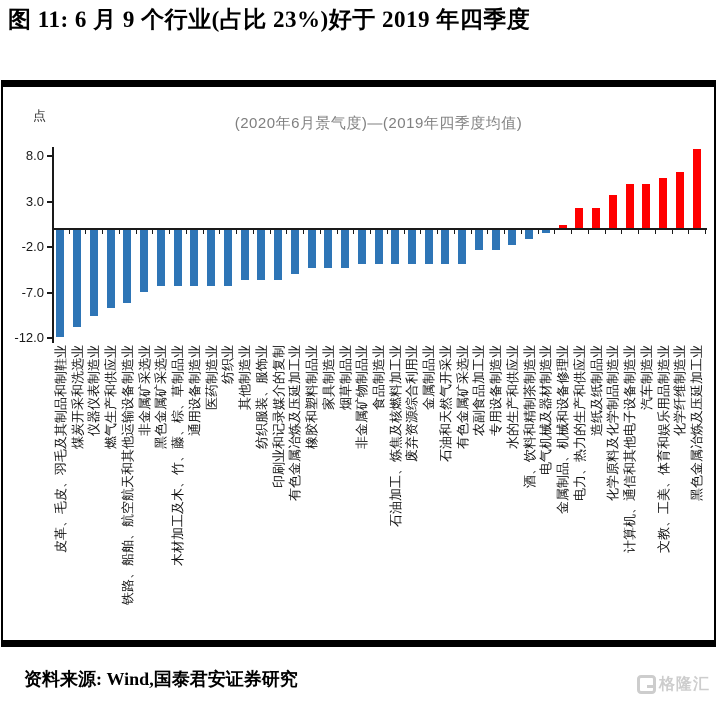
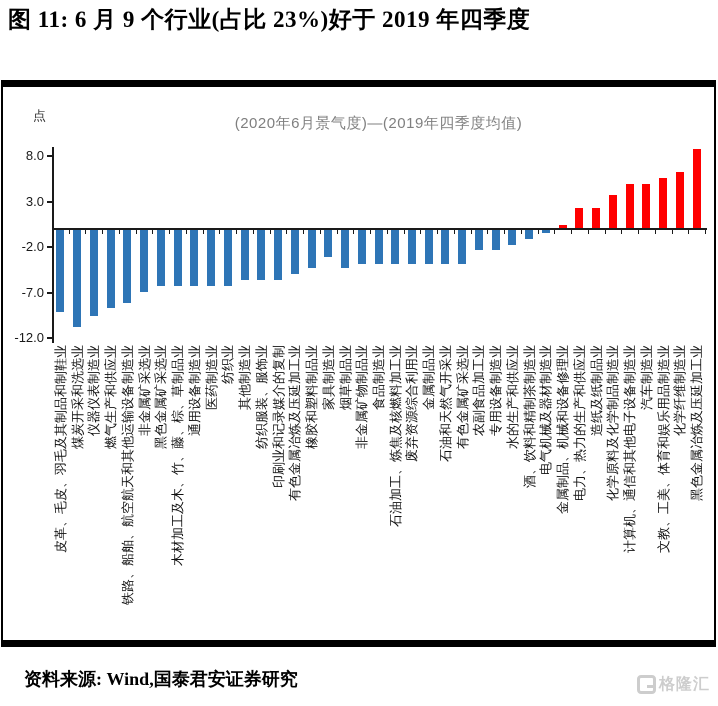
皮革、毛皮、羽毛及其制品和制鞋业: -12 -> -9
家具制造业: -4 -> -3
